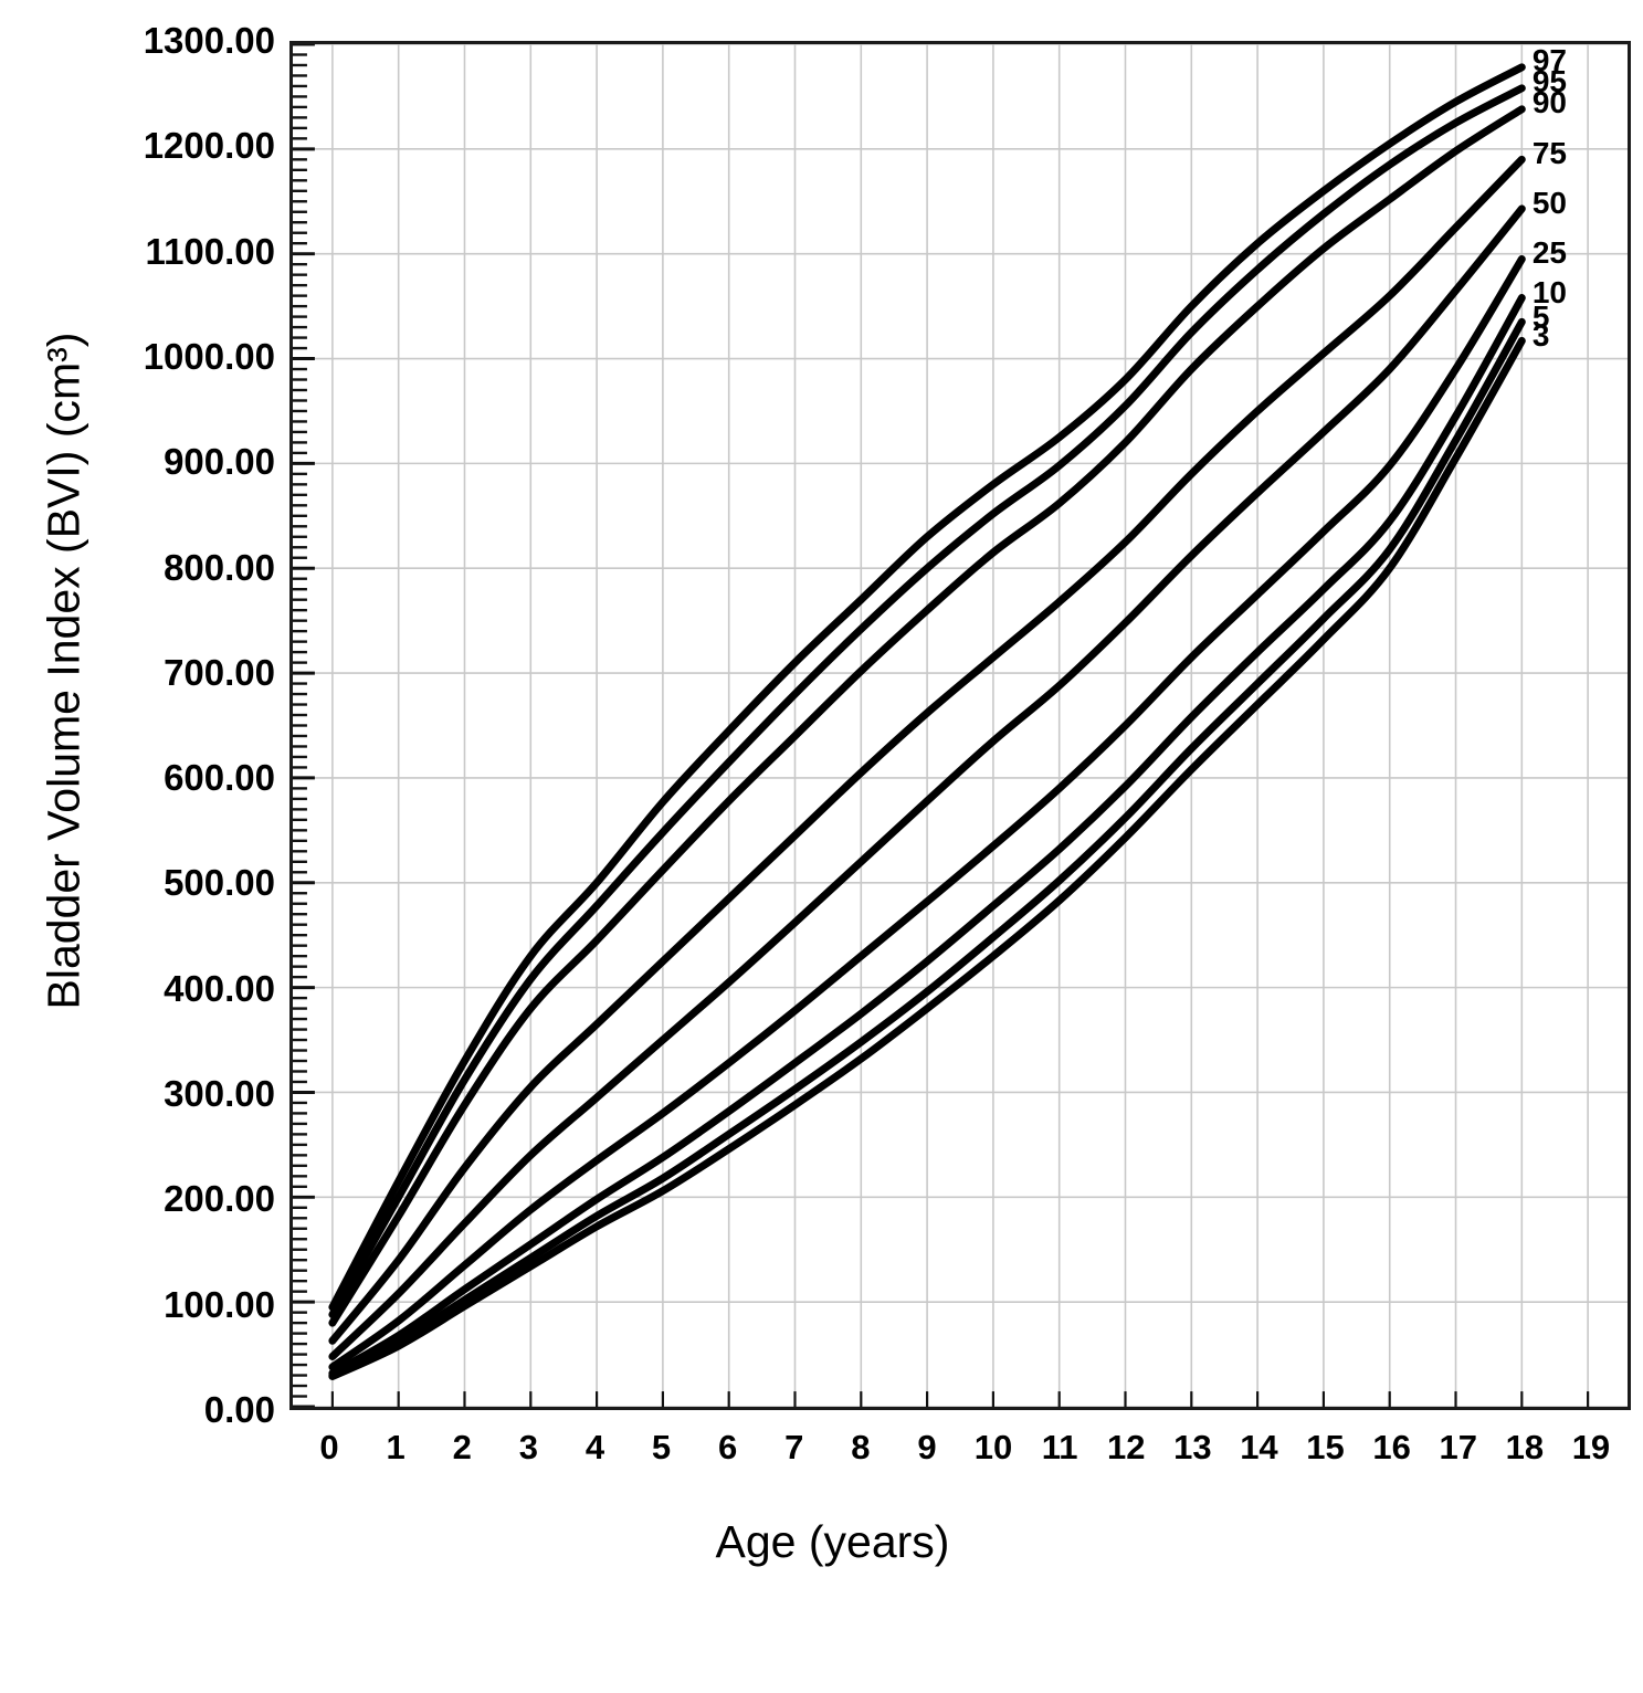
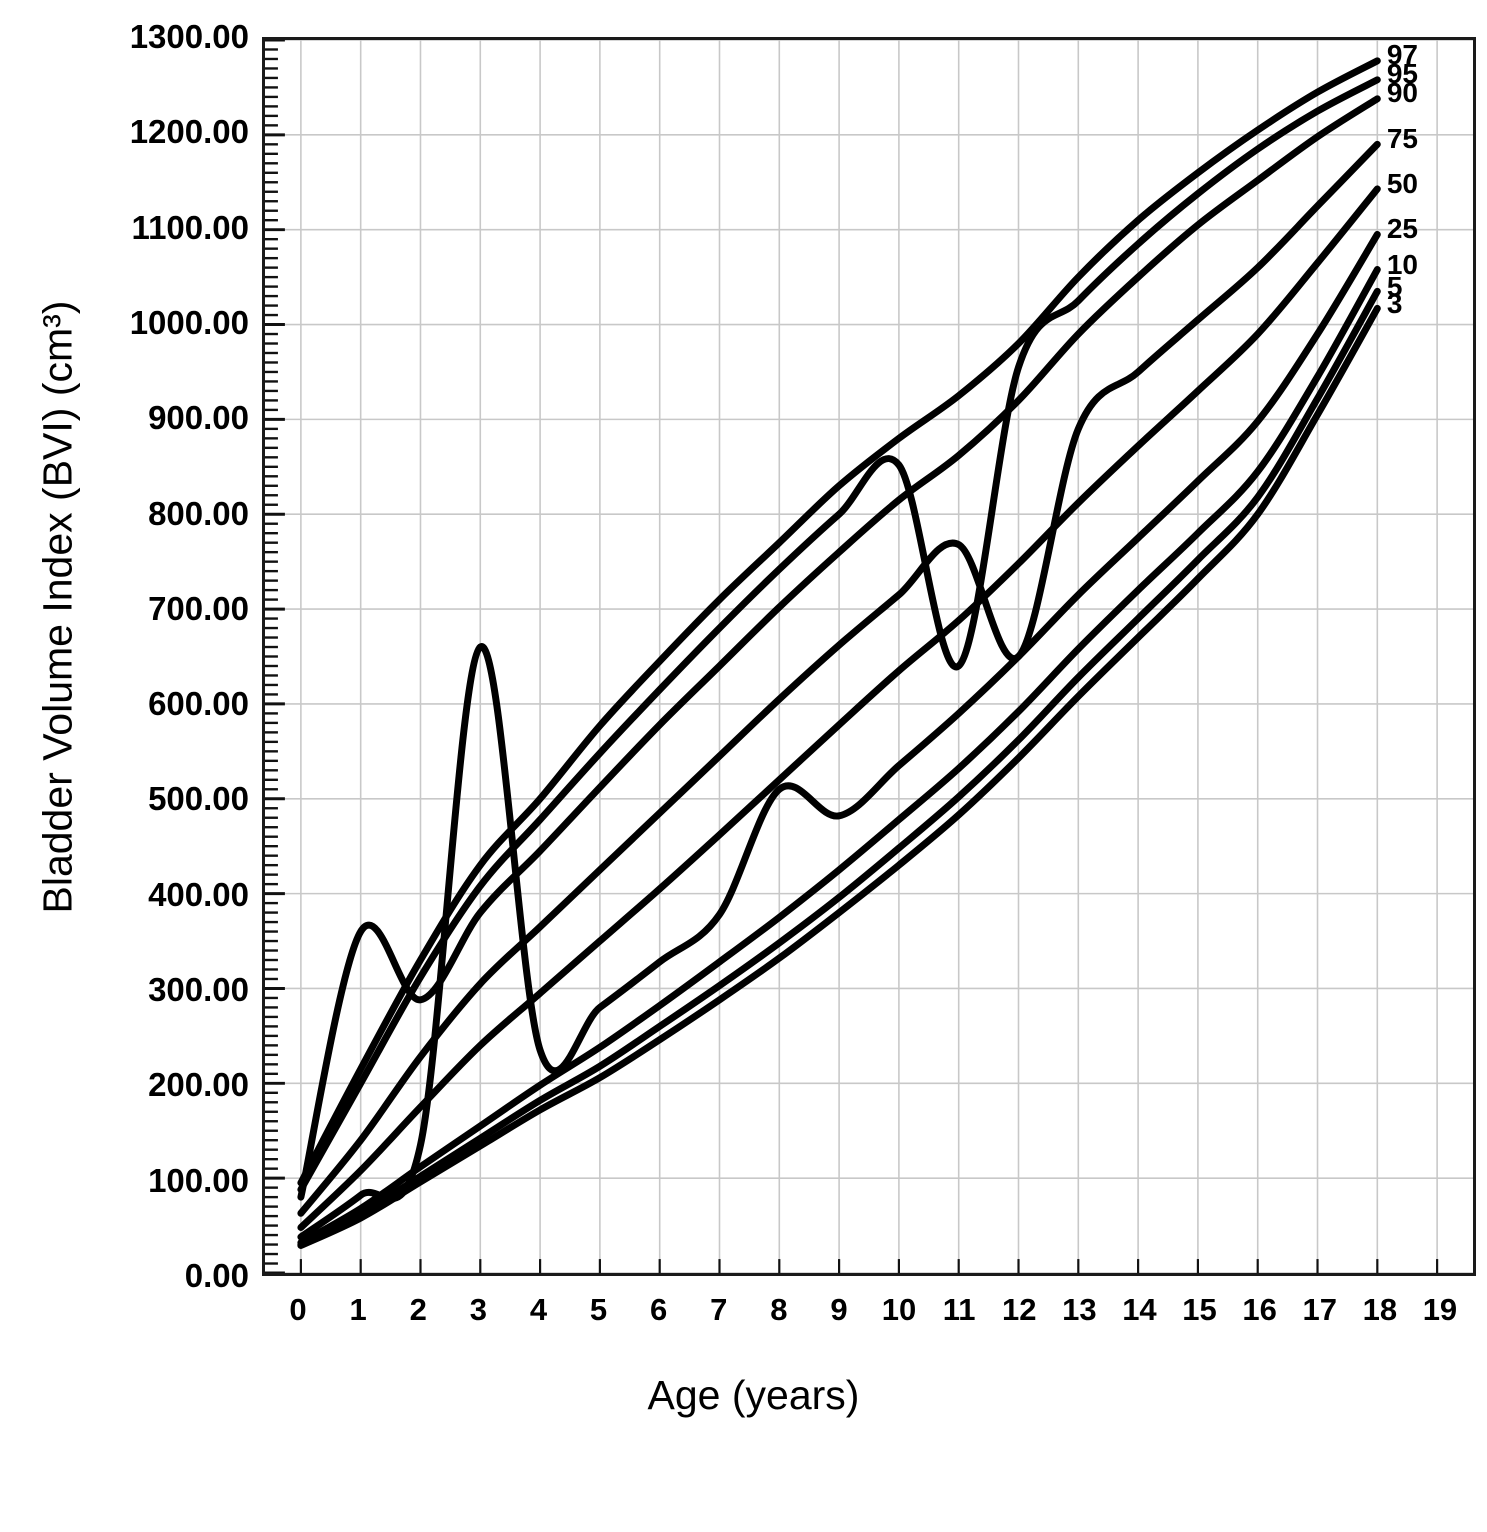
90/1: 180 -> 360
25/3: 190 -> 660
25/8: 430 -> 510
95/11: 900 -> 640
75/12: 820 -> 650
